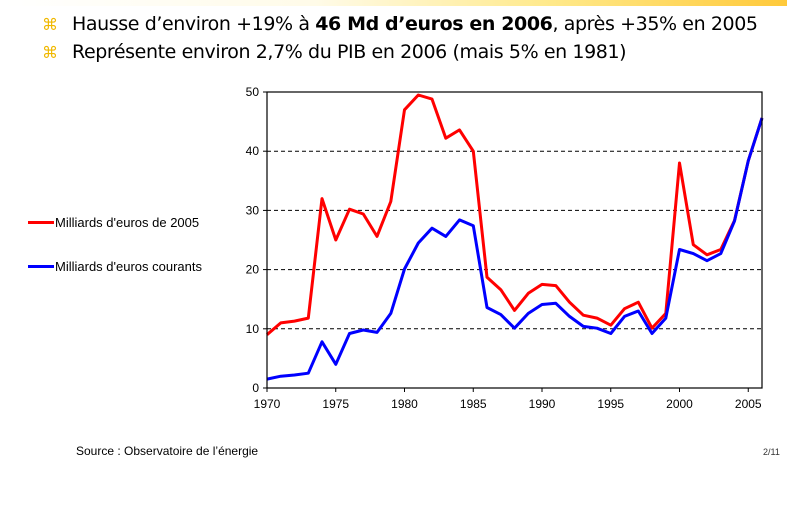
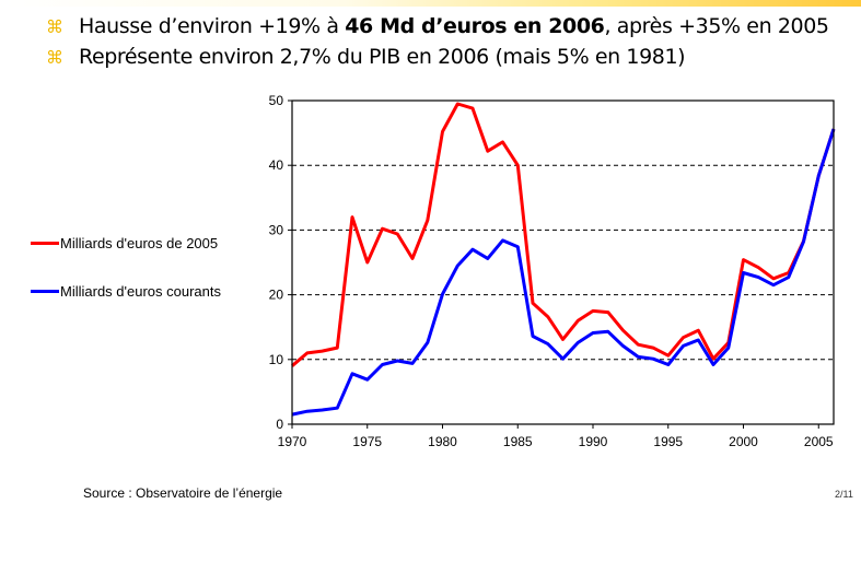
Milliards d'euros courants/1975: 4 -> 7
Milliards d'euros de 2005/1980: 47 -> 45
Milliards d'euros de 2005/2000: 38 -> 25
